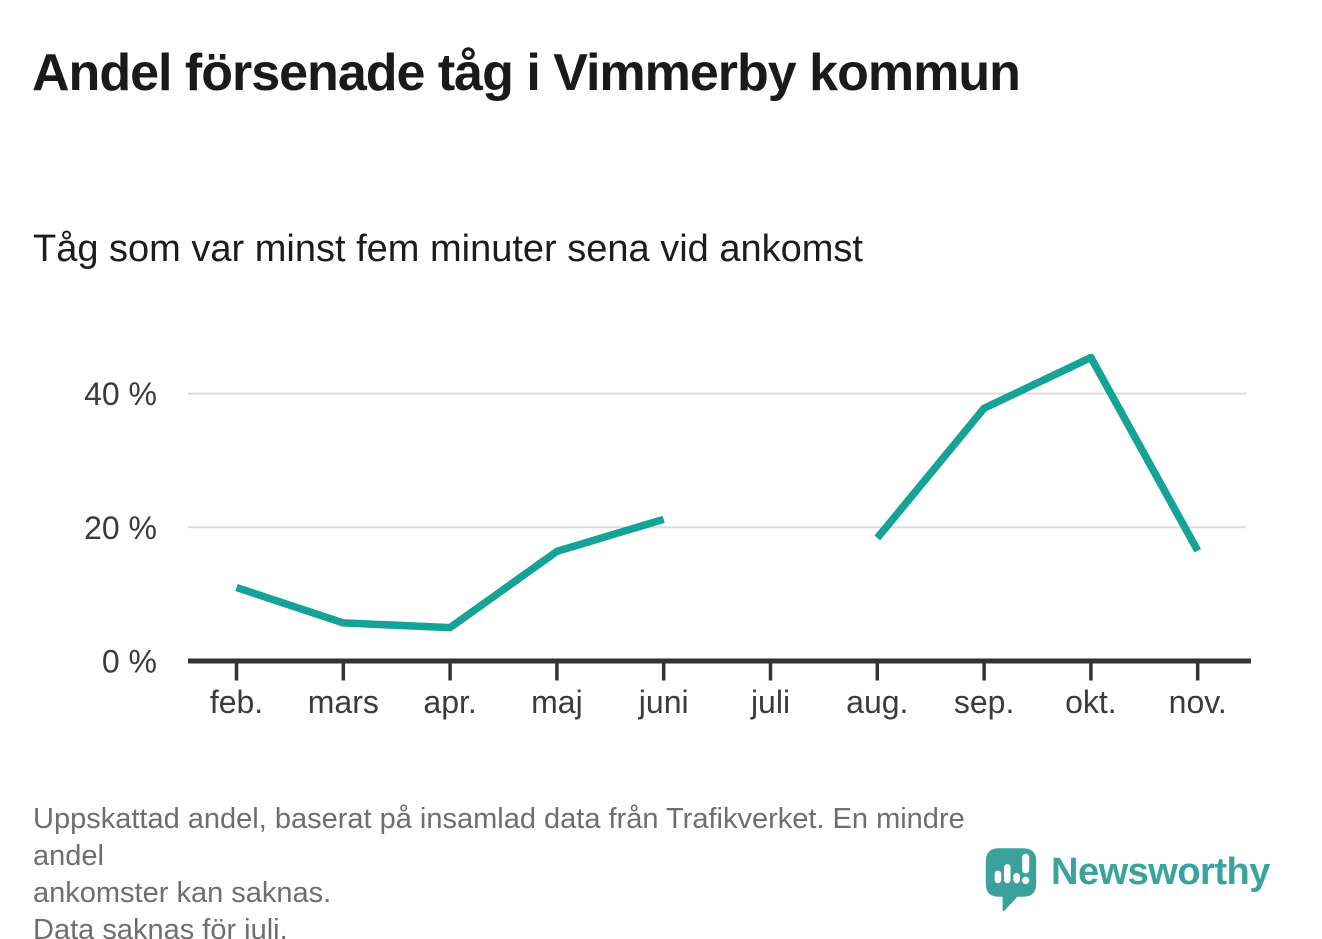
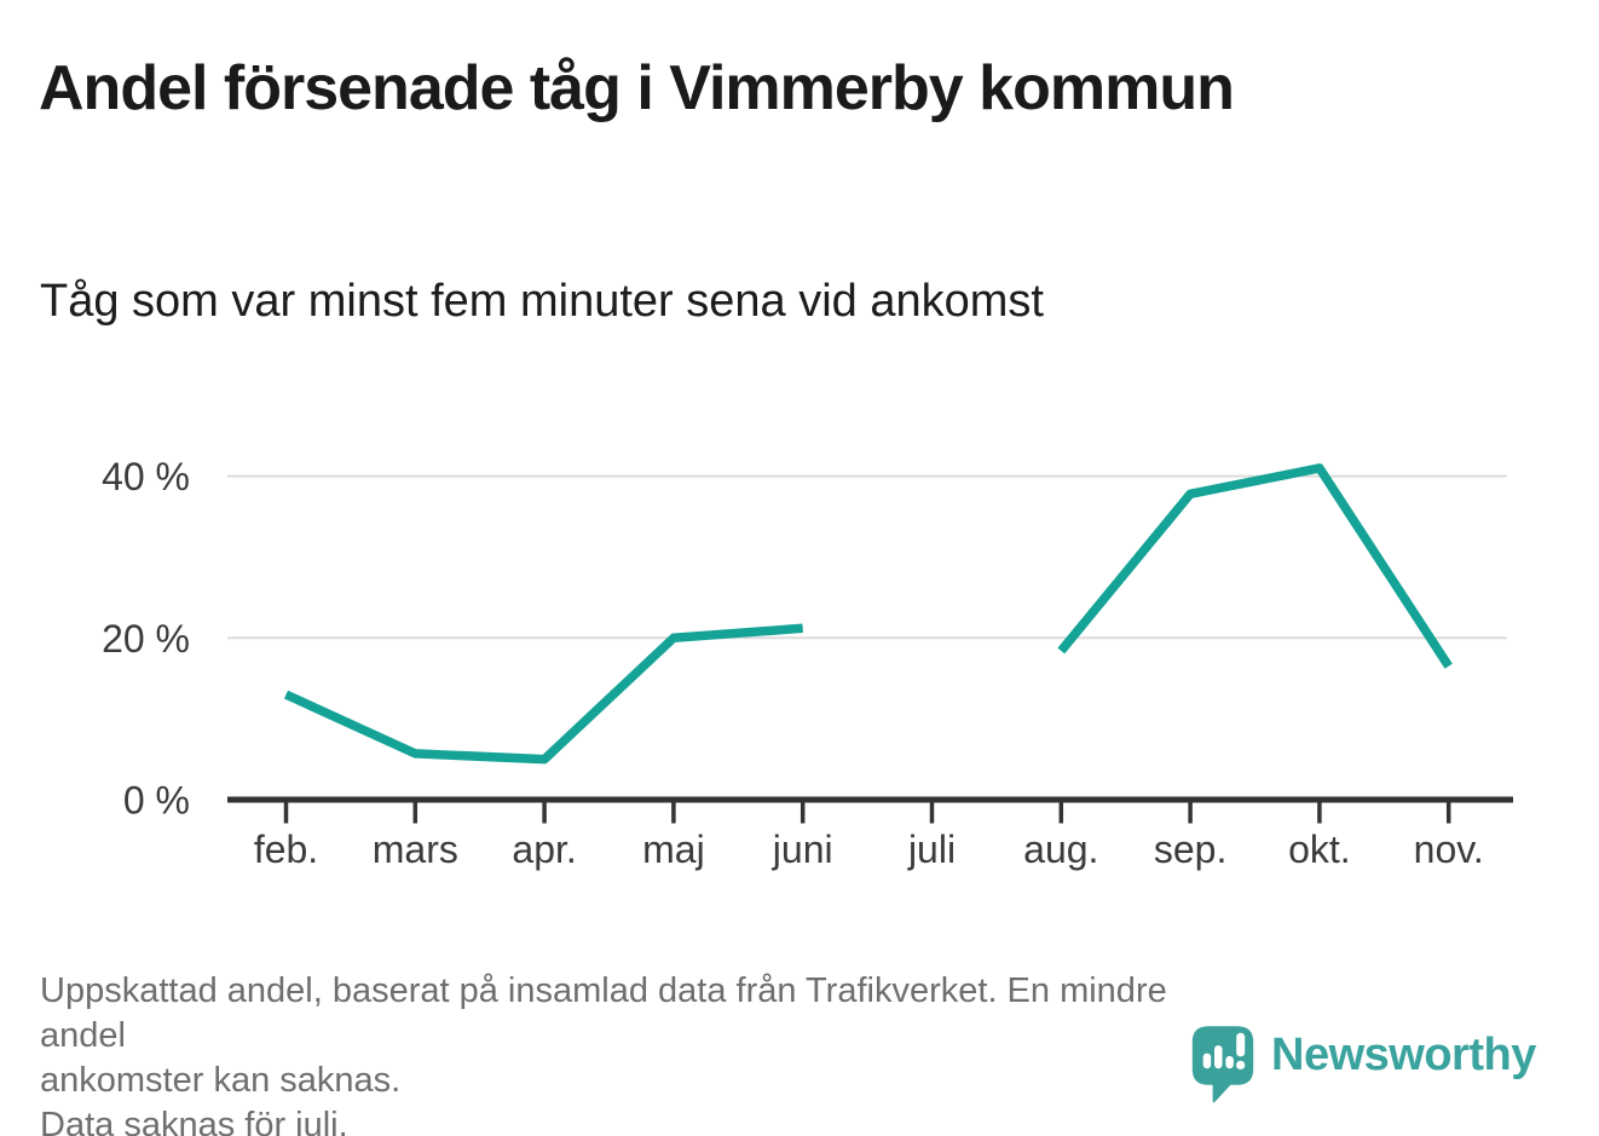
feb.: 11% -> 13%
maj: 16% -> 20%
okt.: 45% -> 41%
